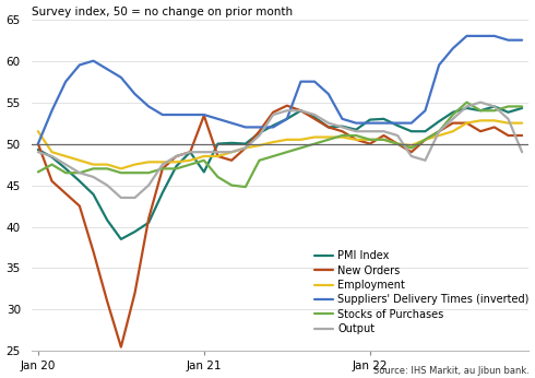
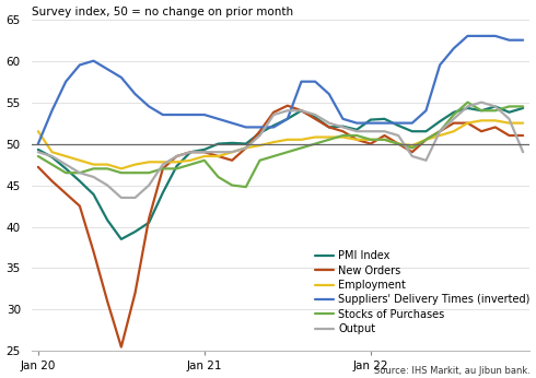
New Orders/Jan 20: 50.0 -> 47.2
Stocks of Purchases/Jan 20: 46.6 -> 48.5
PMI Index/Jan 21: 46.6 -> 49.3
New Orders/Jan 21: 53.4 -> 49.0
